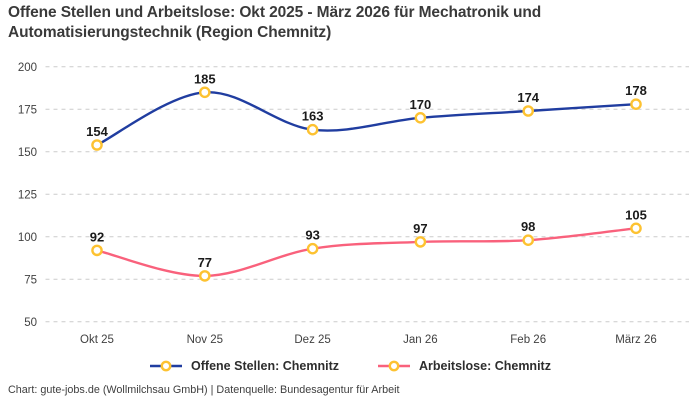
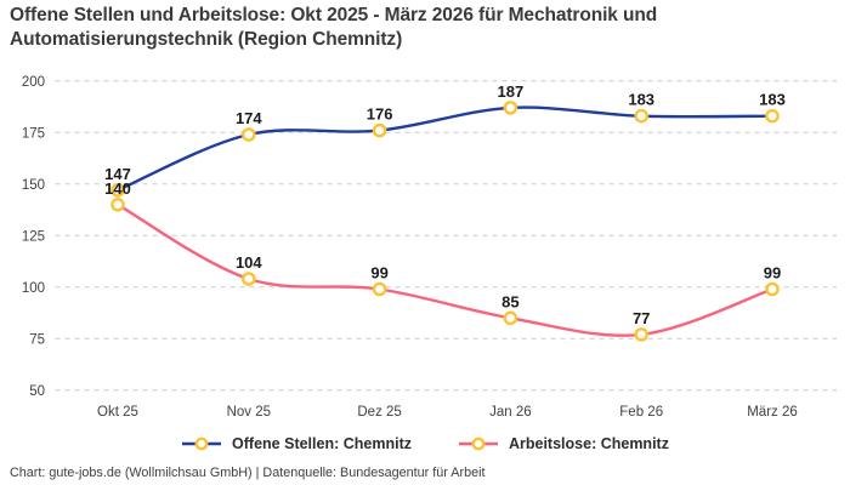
Offene Stellen: Chemnitz/Okt 25: 154 -> 147
Arbeitslose: Chemnitz/Okt 25: 92 -> 140
Offene Stellen: Chemnitz/Nov 25: 185 -> 174
Arbeitslose: Chemnitz/Nov 25: 77 -> 104
Offene Stellen: Chemnitz/Dez 25: 163 -> 176
Arbeitslose: Chemnitz/Dez 25: 93 -> 99
Offene Stellen: Chemnitz/Jan 26: 170 -> 187
Arbeitslose: Chemnitz/Jan 26: 97 -> 85
Offene Stellen: Chemnitz/Feb 26: 174 -> 183
Arbeitslose: Chemnitz/Feb 26: 98 -> 77
Offene Stellen: Chemnitz/März 26: 178 -> 183
Arbeitslose: Chemnitz/März 26: 105 -> 99
